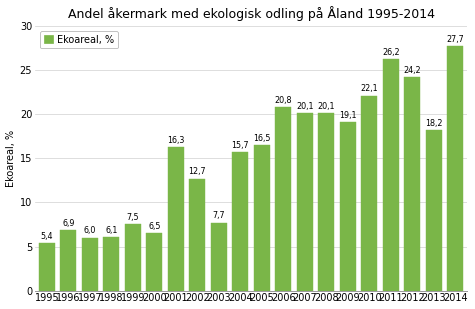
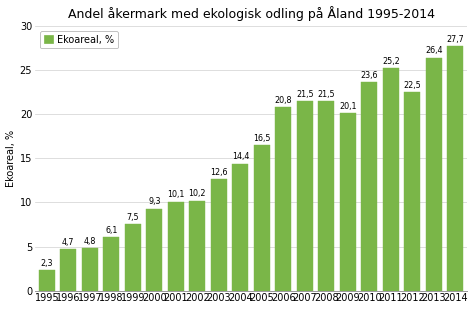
1995: 5,4 -> 2,3
1996: 6,9 -> 4,7
1997: 6,0 -> 4,8
2000: 6,5 -> 9,3
2001: 16,3 -> 10,1
2002: 12,7 -> 10,2
2003: 7,7 -> 12,6
2004: 15,7 -> 14,4
2007: 20,1 -> 21,5
2008: 20,1 -> 21,5
2009: 19,1 -> 20,1
2010: 22,1 -> 23,6
2011: 26,2 -> 25,2
2012: 24,2 -> 22,5
2013: 18,2 -> 26,4
